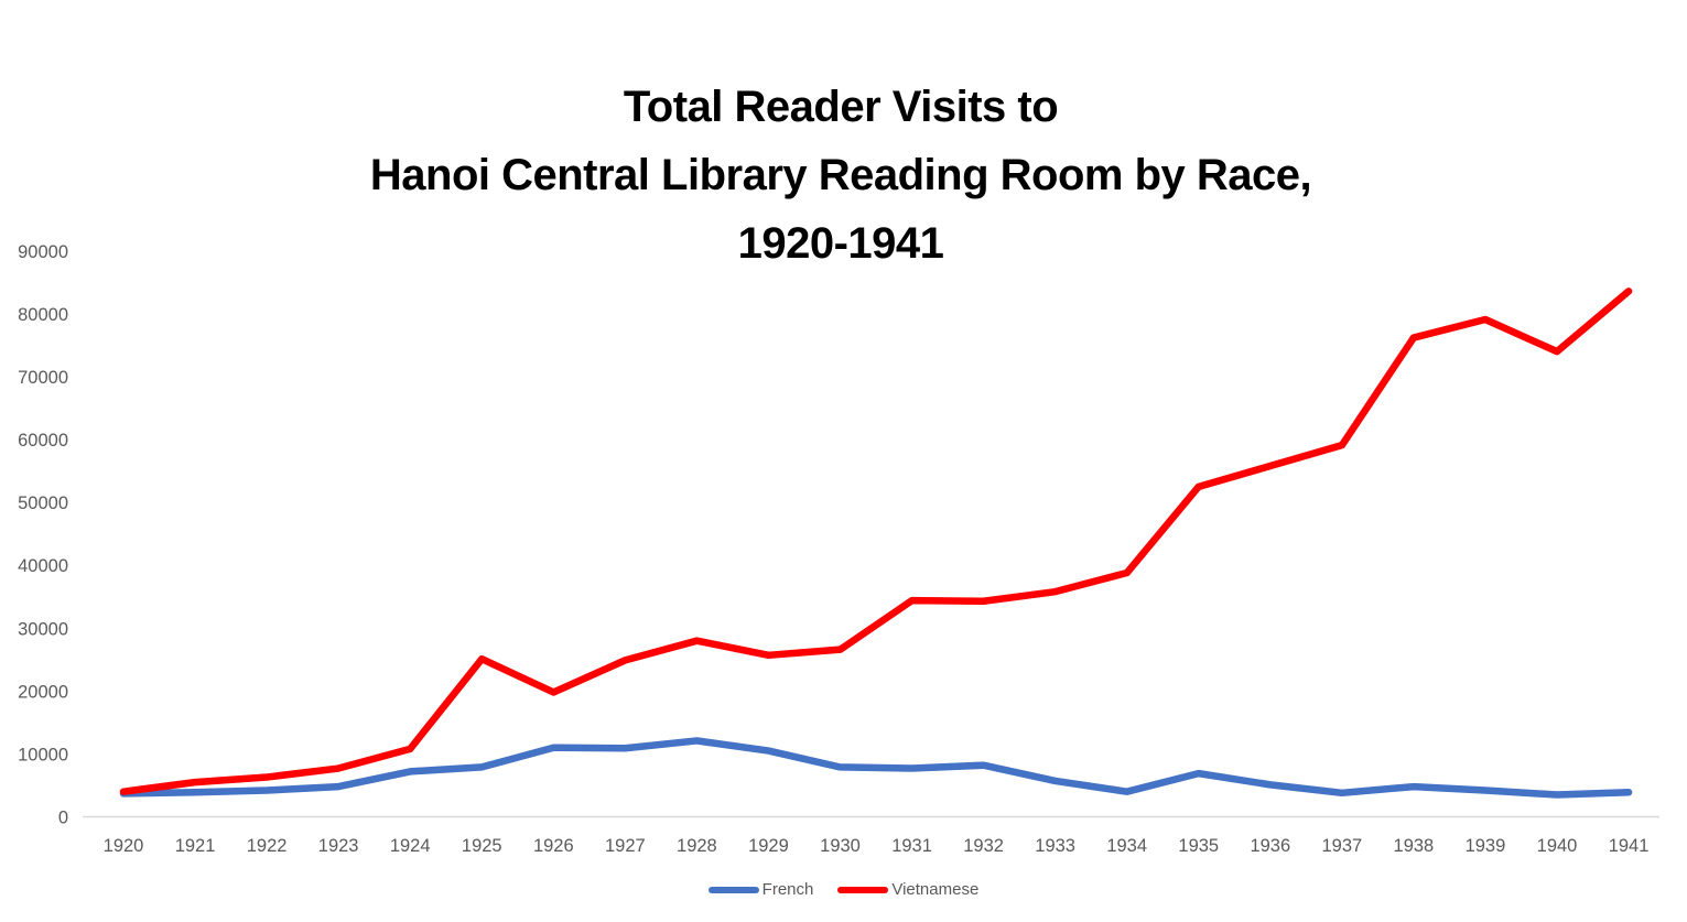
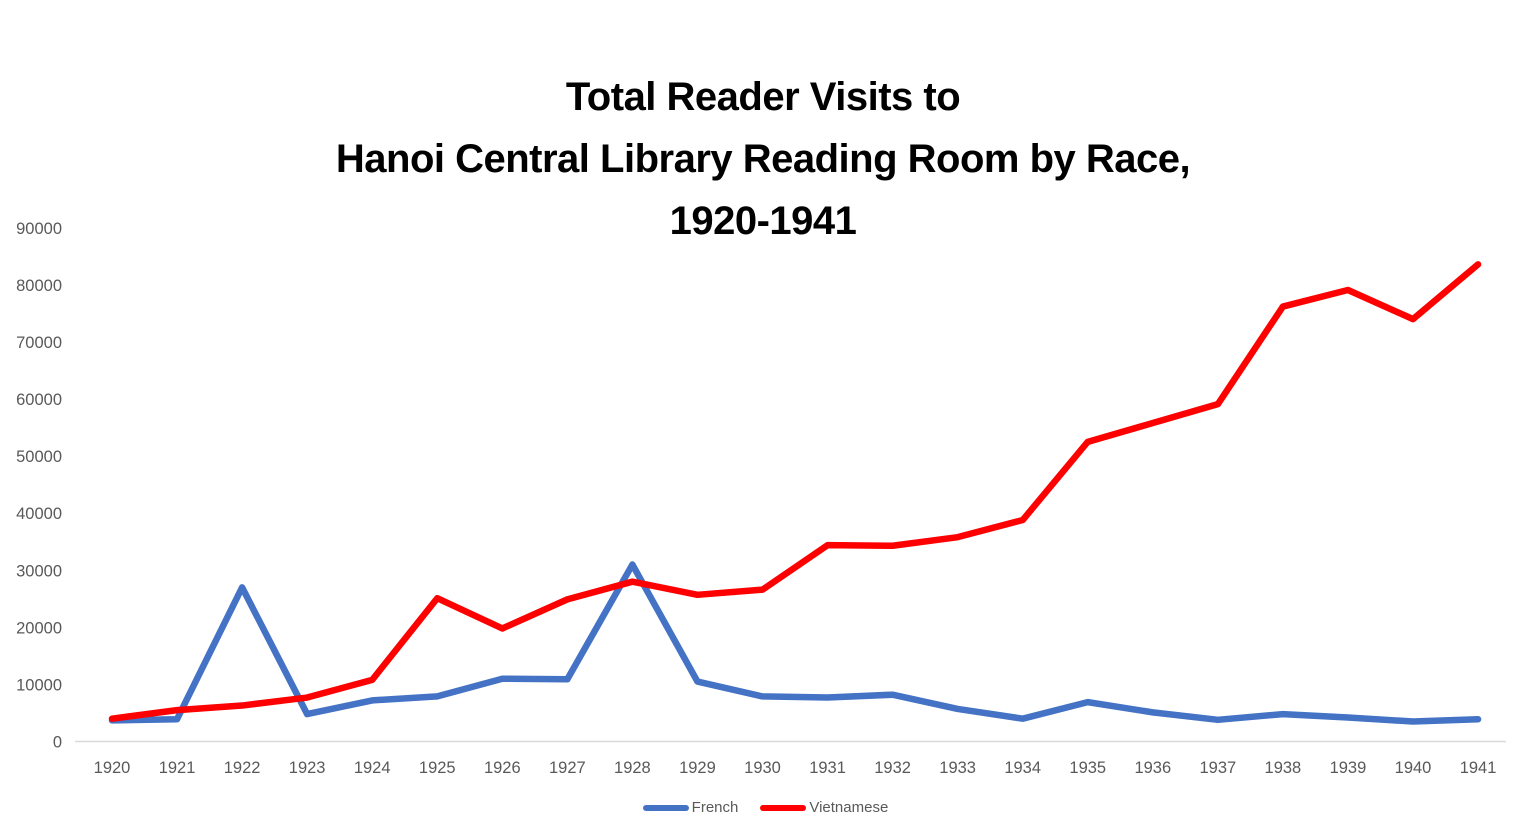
French/1922: 4000 -> 27000
French/1928: 12000 -> 31000
